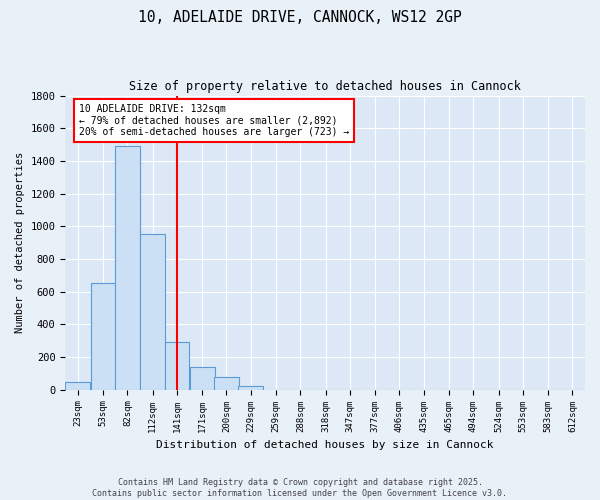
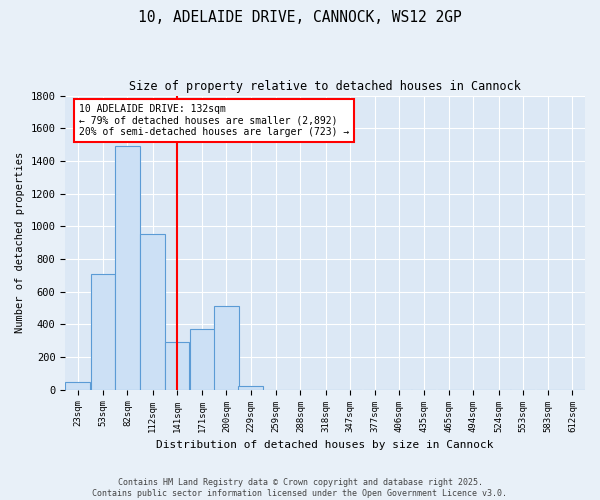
53sqm: 650 -> 710
171sqm: 140 -> 370
200sqm: 80 -> 510
